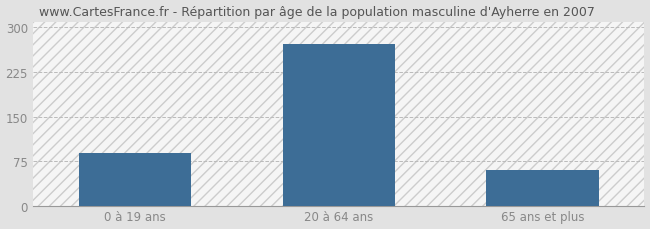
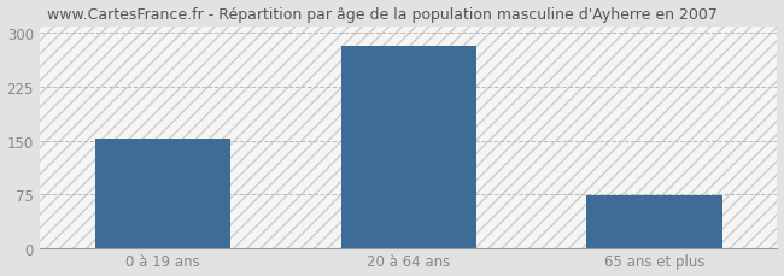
0 à 19 ans: 88 -> 153
20 à 64 ans: 272 -> 283
65 ans et plus: 60 -> 73
